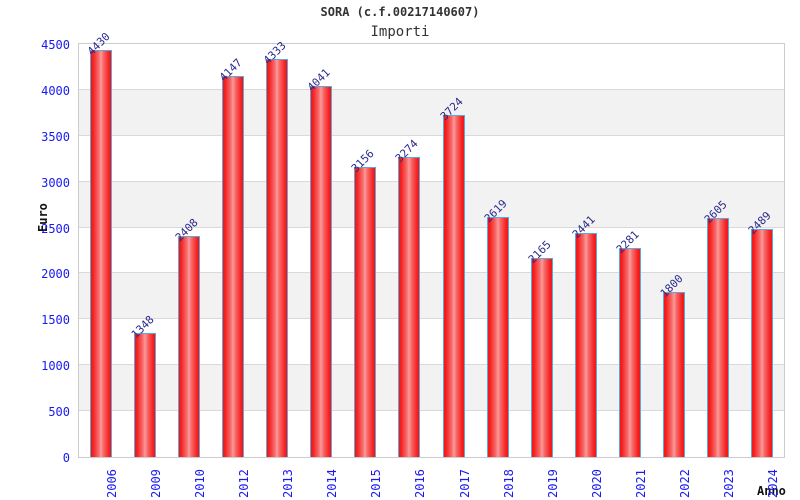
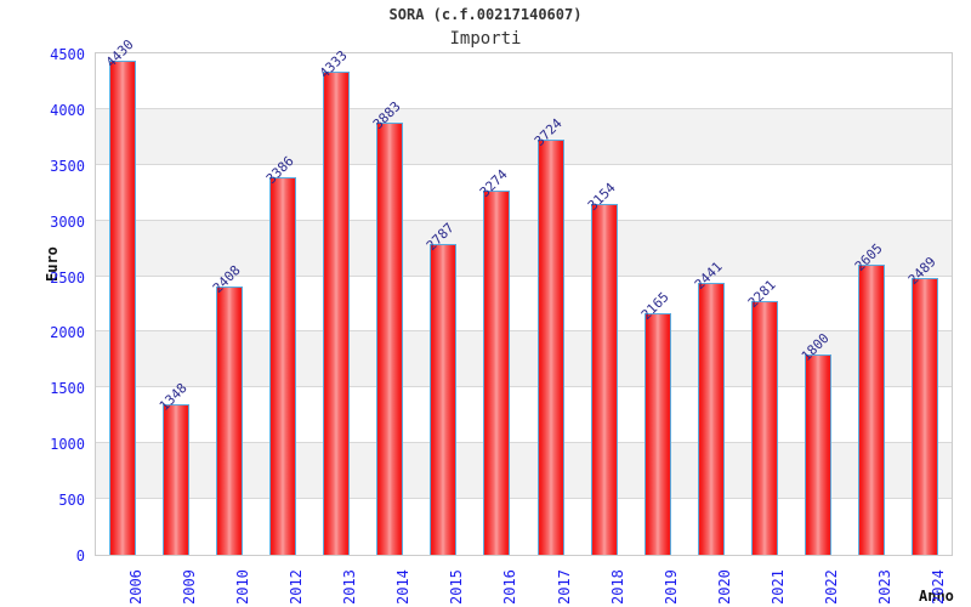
2012: 4147 -> 3386
2014: 4041 -> 3883
2015: 3156 -> 2787
2018: 2619 -> 3154
